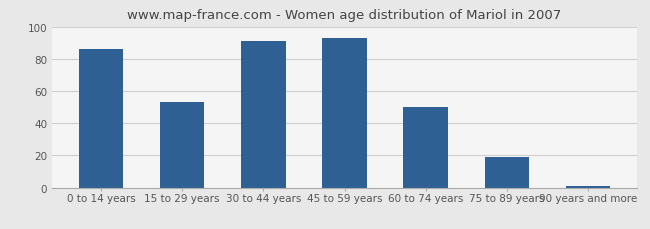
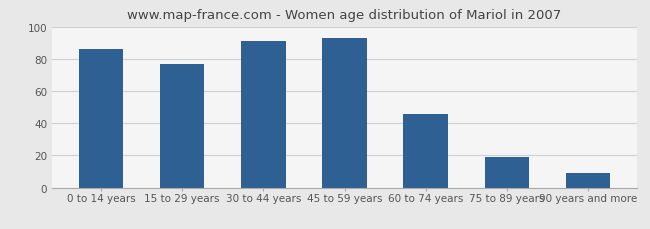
15 to 29 years: 53 -> 77
60 to 74 years: 50 -> 46
90 years and more: 1 -> 9
